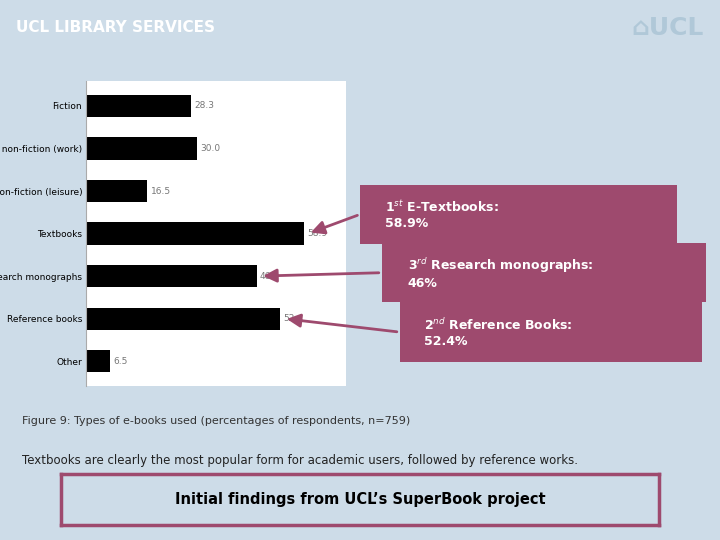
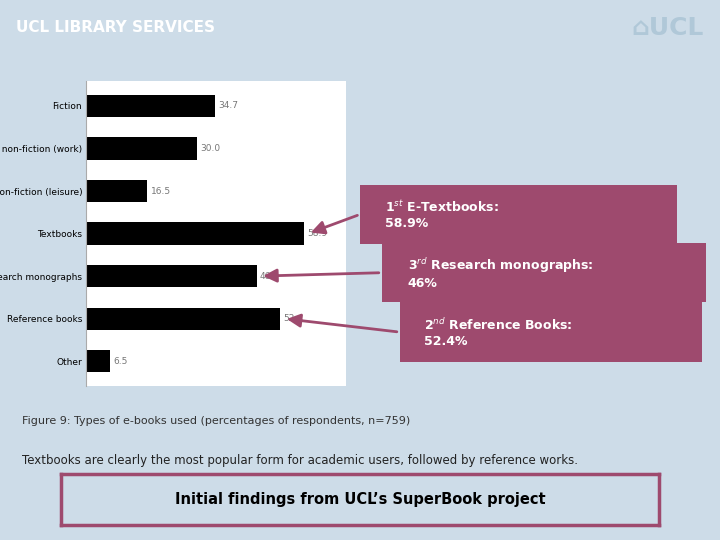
Fiction: 28.3 -> 34.7
